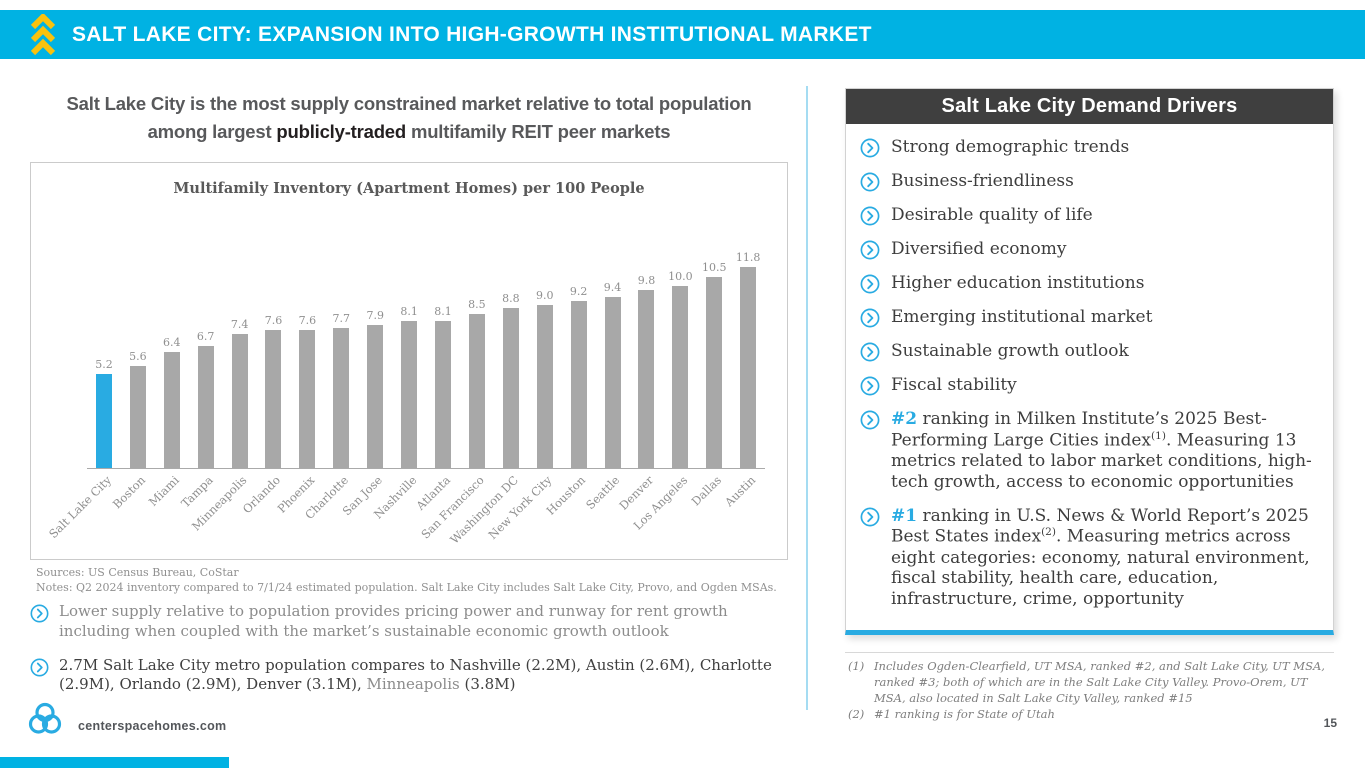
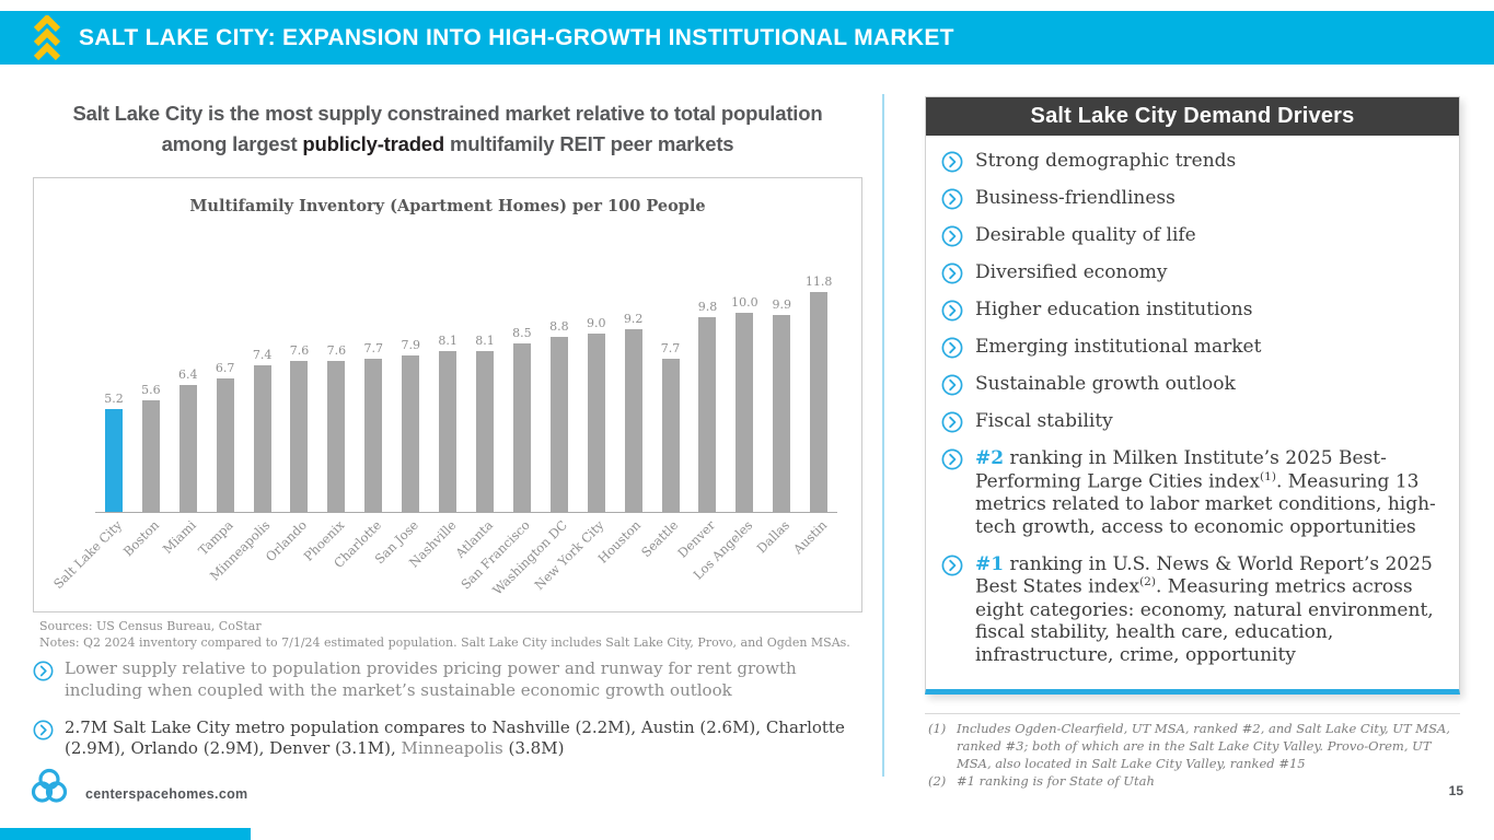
Seattle: 9.4 -> 7.7
Dallas: 10.5 -> 9.9
